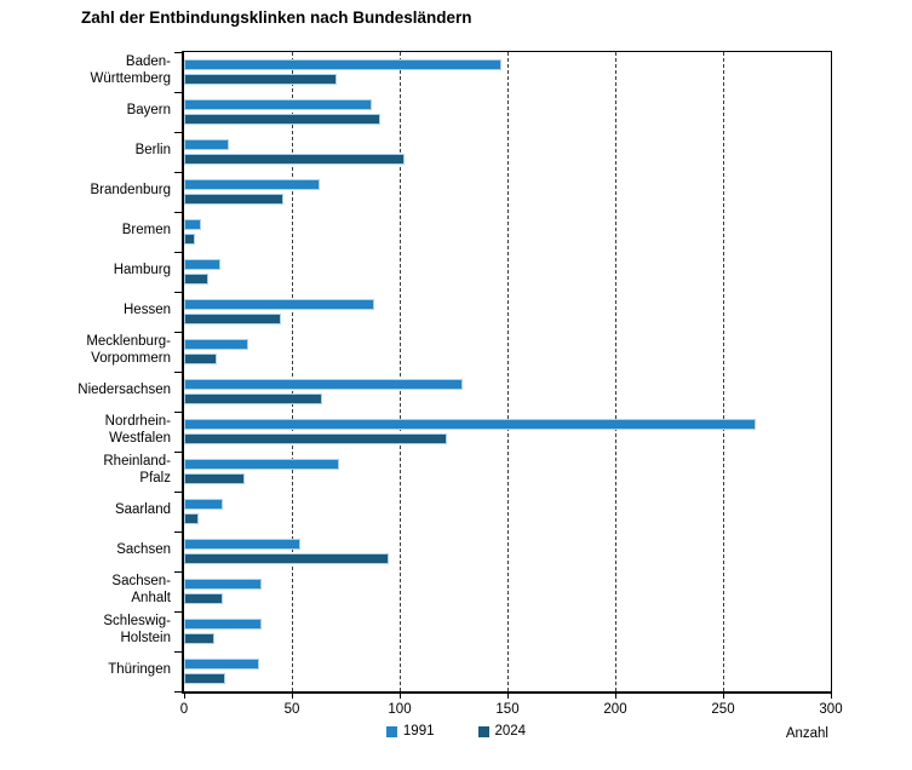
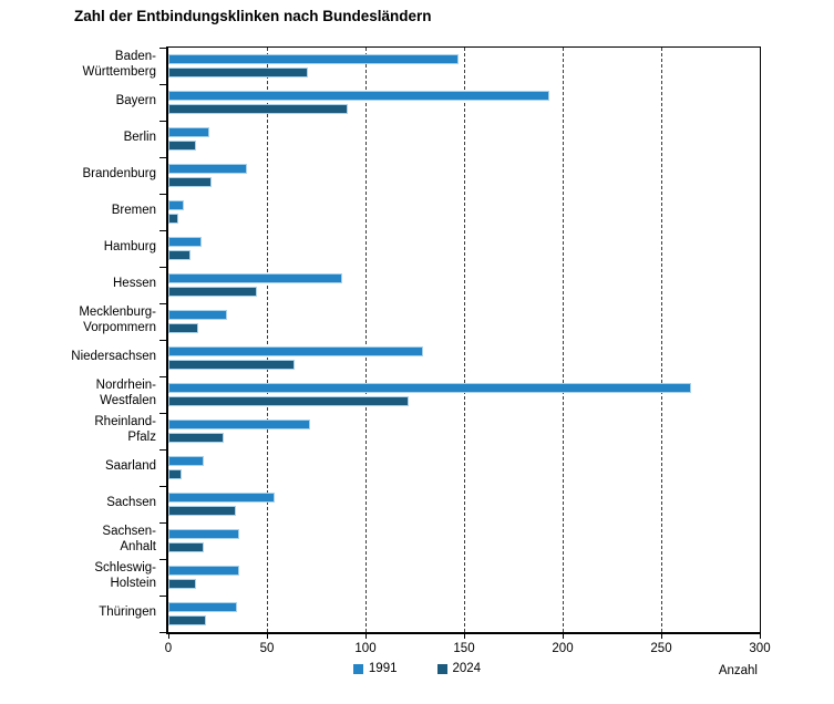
1991/Bayern: 87 -> 193
2024/Berlin: 102 -> 14
1991/Brandenburg: 63 -> 40
2024/Brandenburg: 46 -> 22
2024/Sachsen: 95 -> 34
